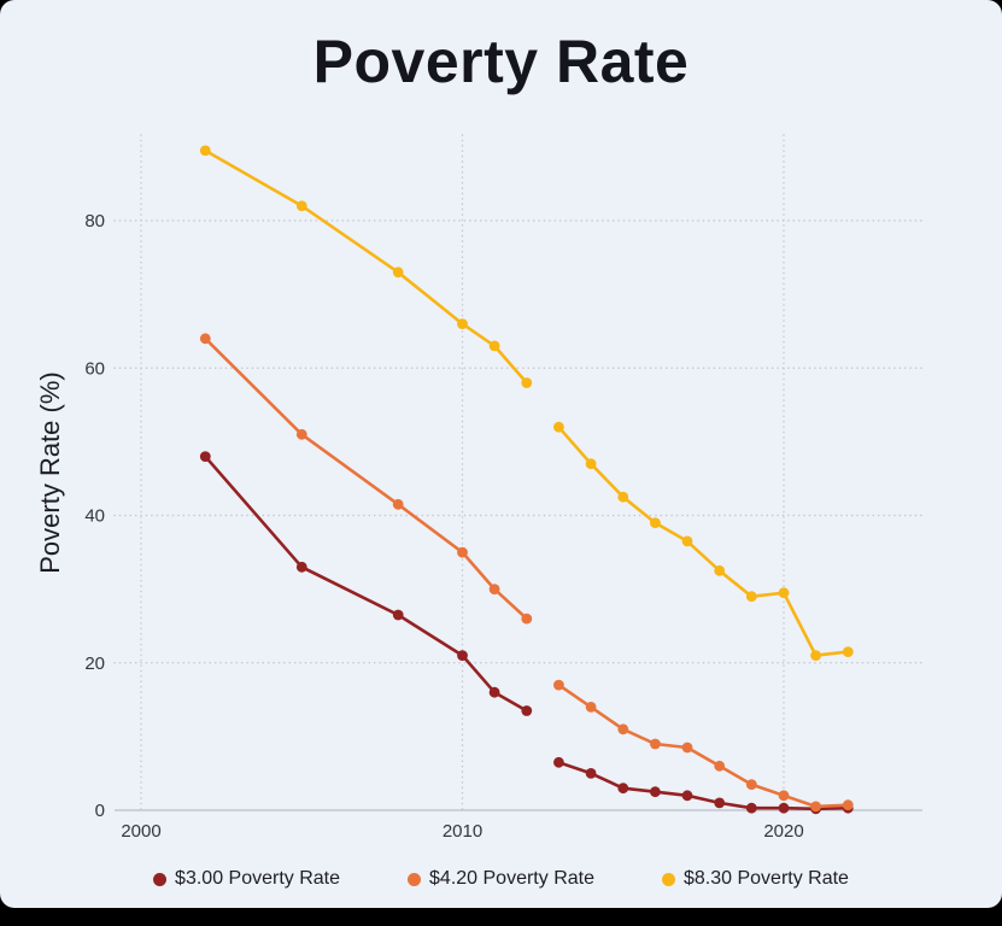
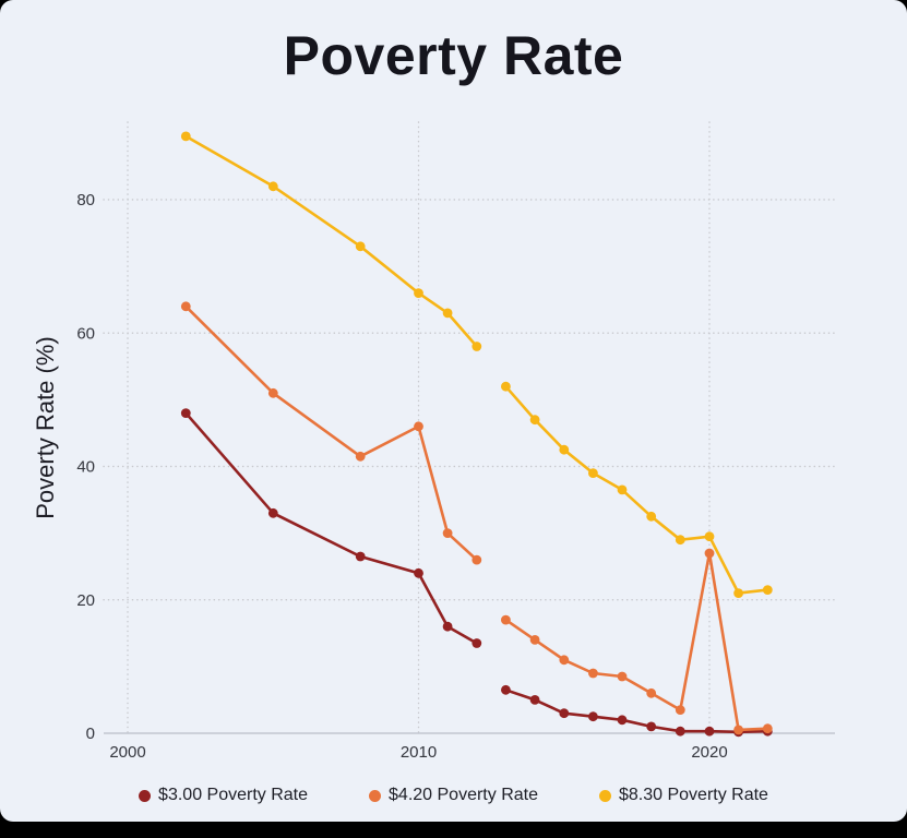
$3.00 Poverty Rate/2010: 21 -> 24
$4.20 Poverty Rate/2010: 35 -> 46
$4.20 Poverty Rate/2020: 2 -> 27
